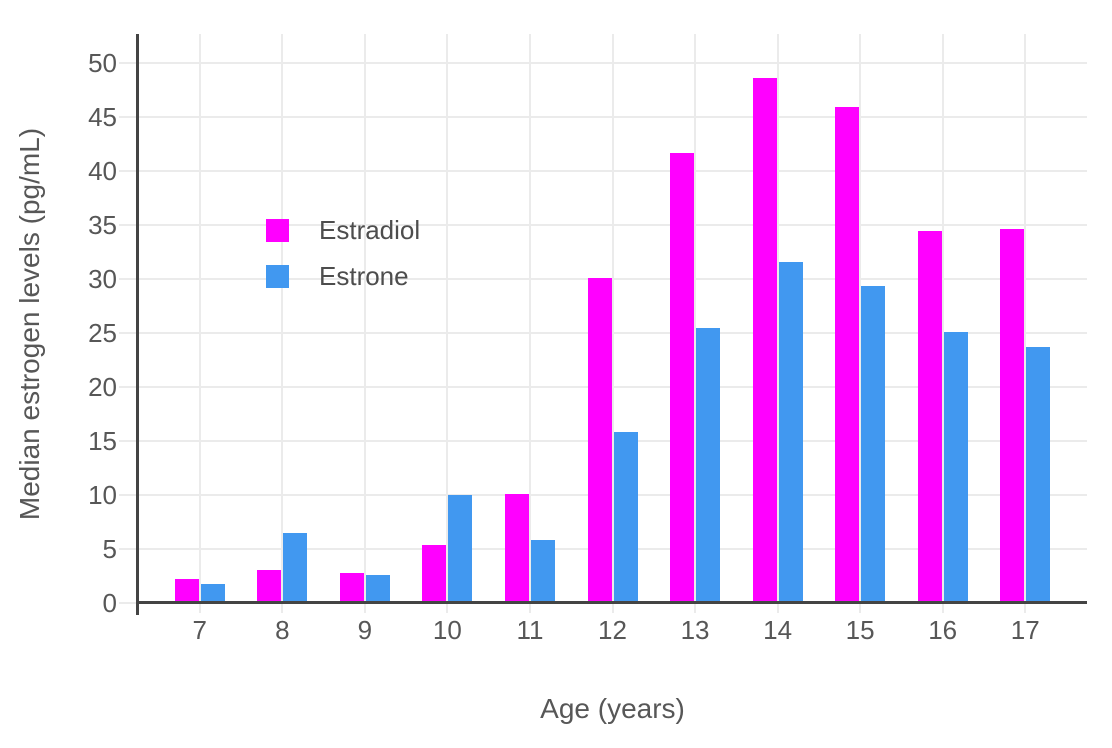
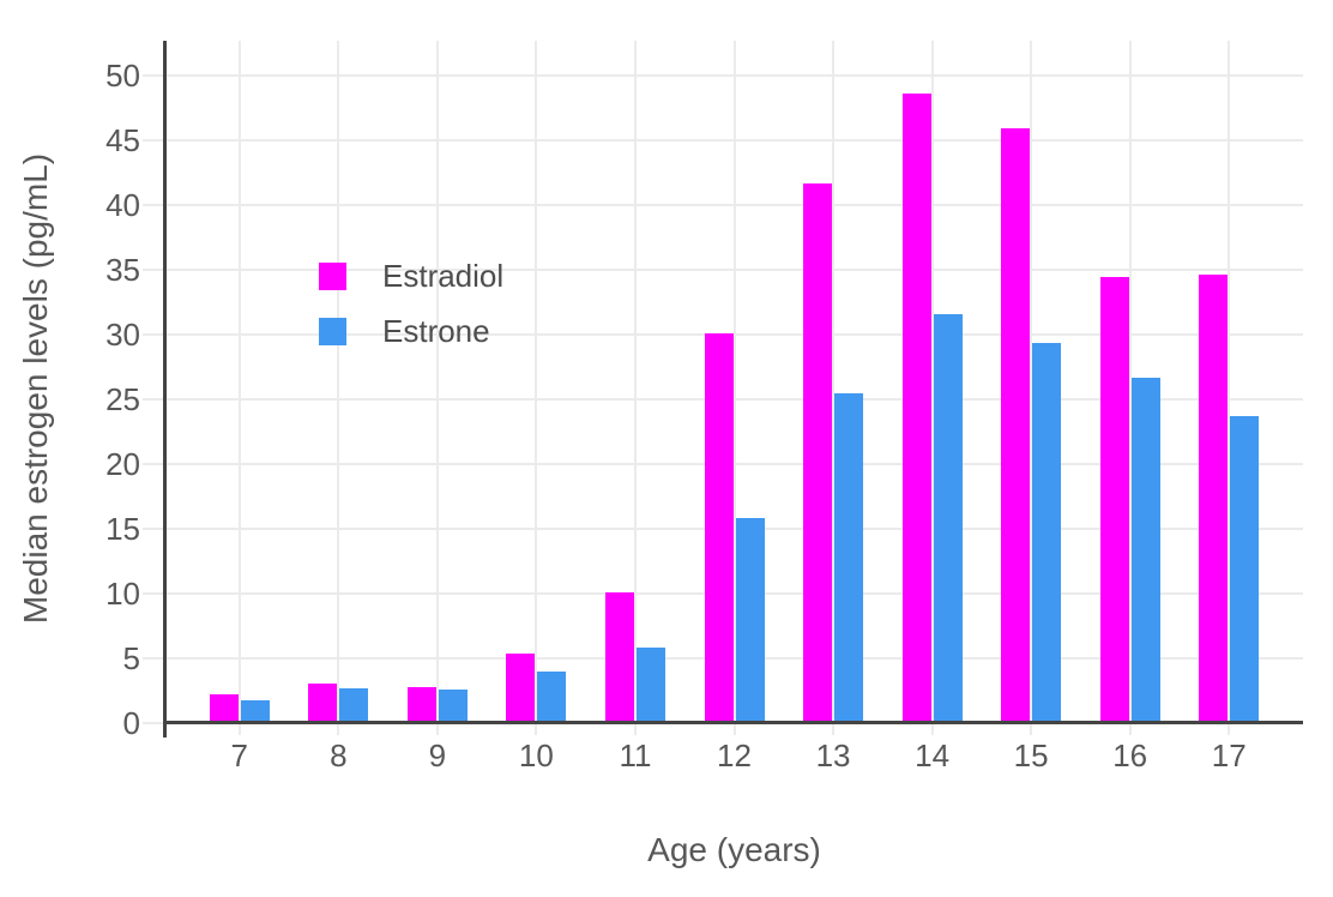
Estrone/8: 6.5 -> 2.7
Estrone/10: 10.0 -> 4.0
Estrone/16: 25.1 -> 26.7
